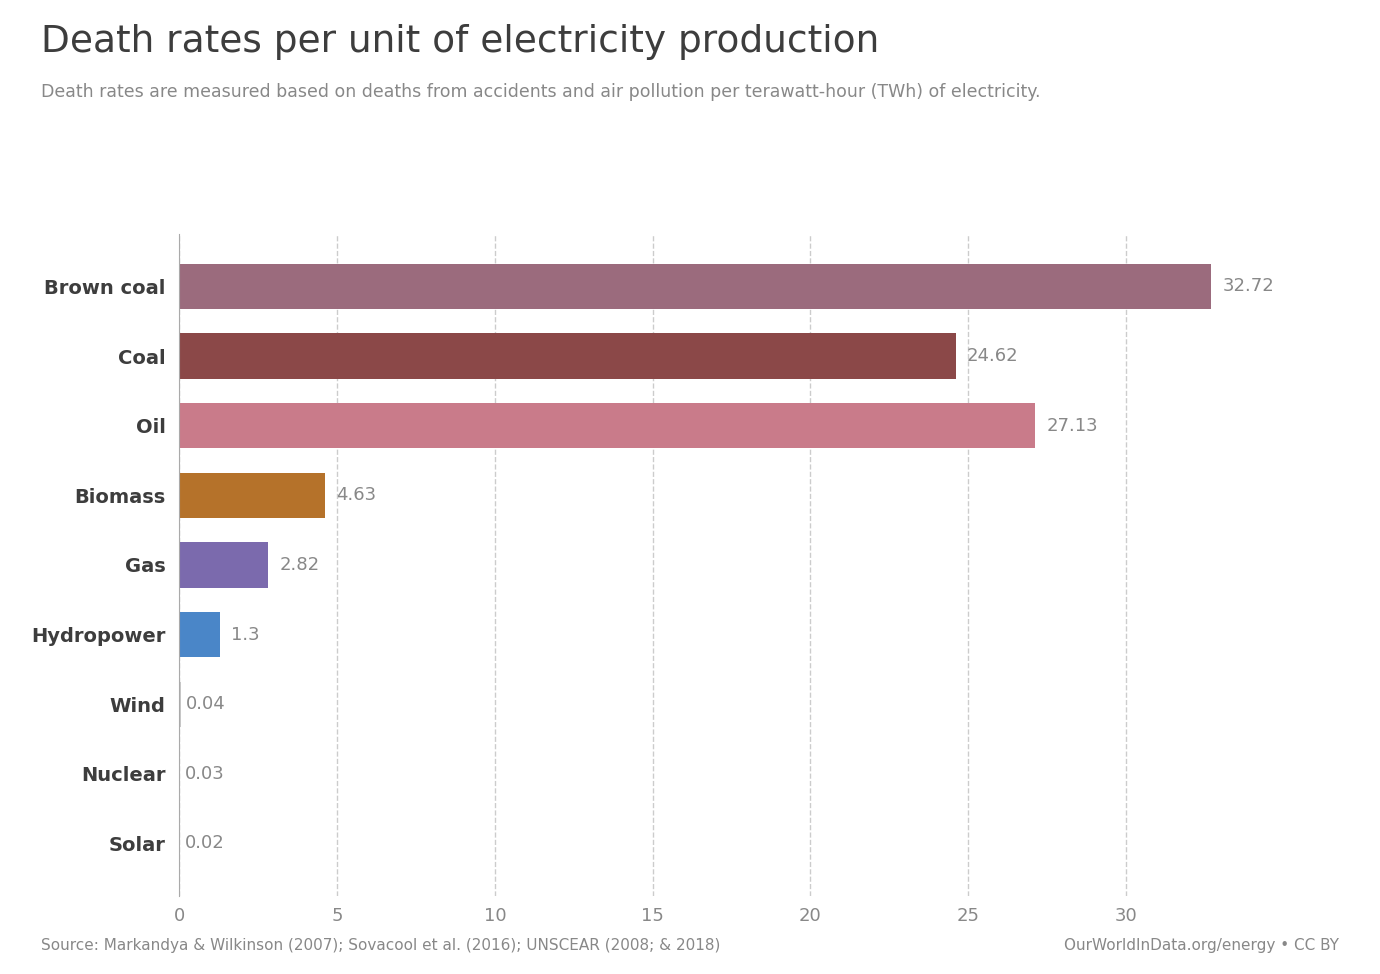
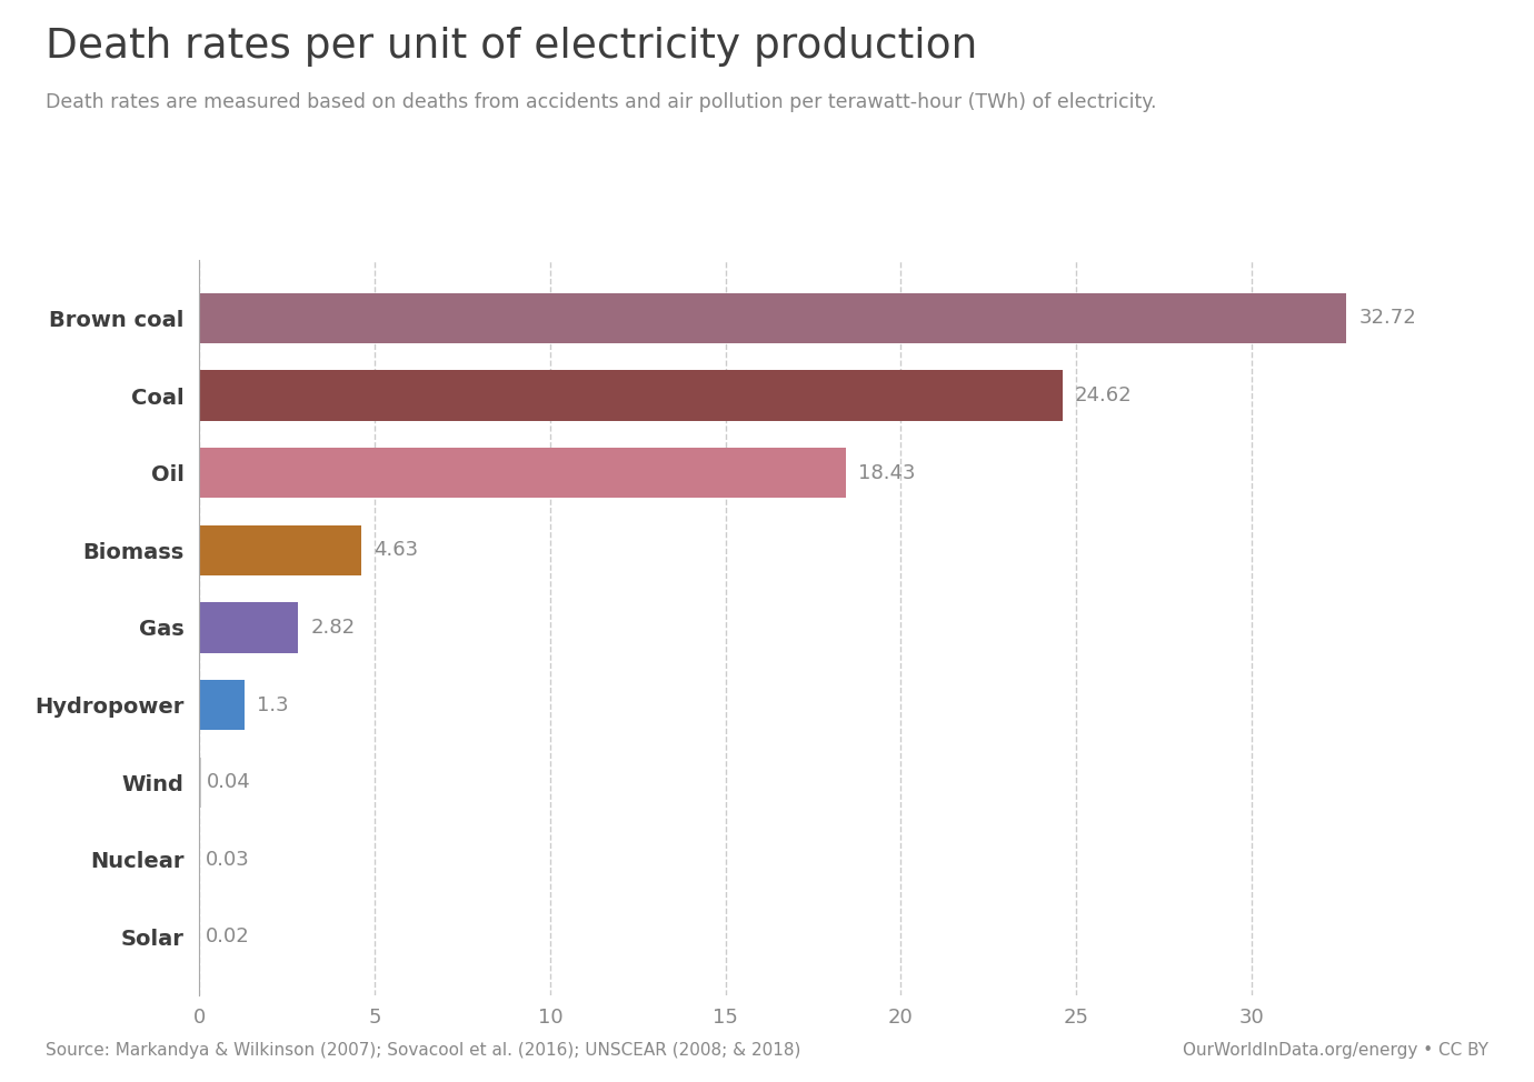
Oil: 27.13 -> 18.43
